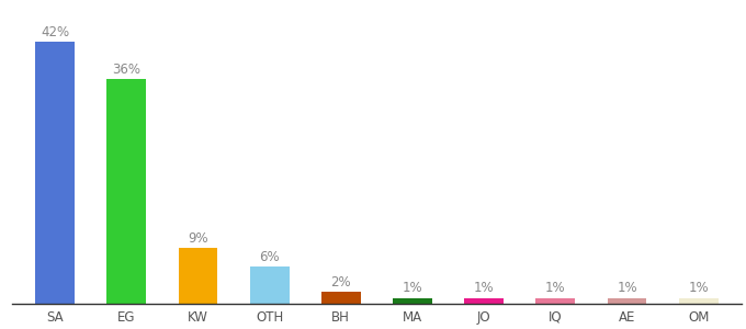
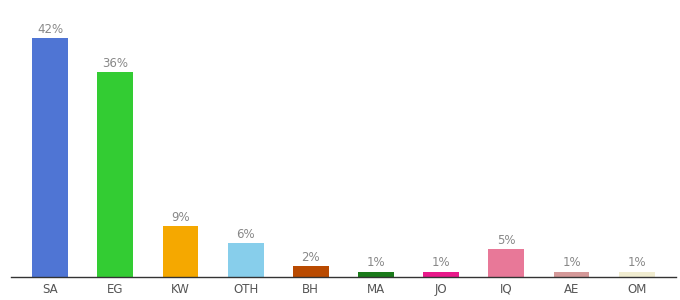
IQ: 1% -> 5%
